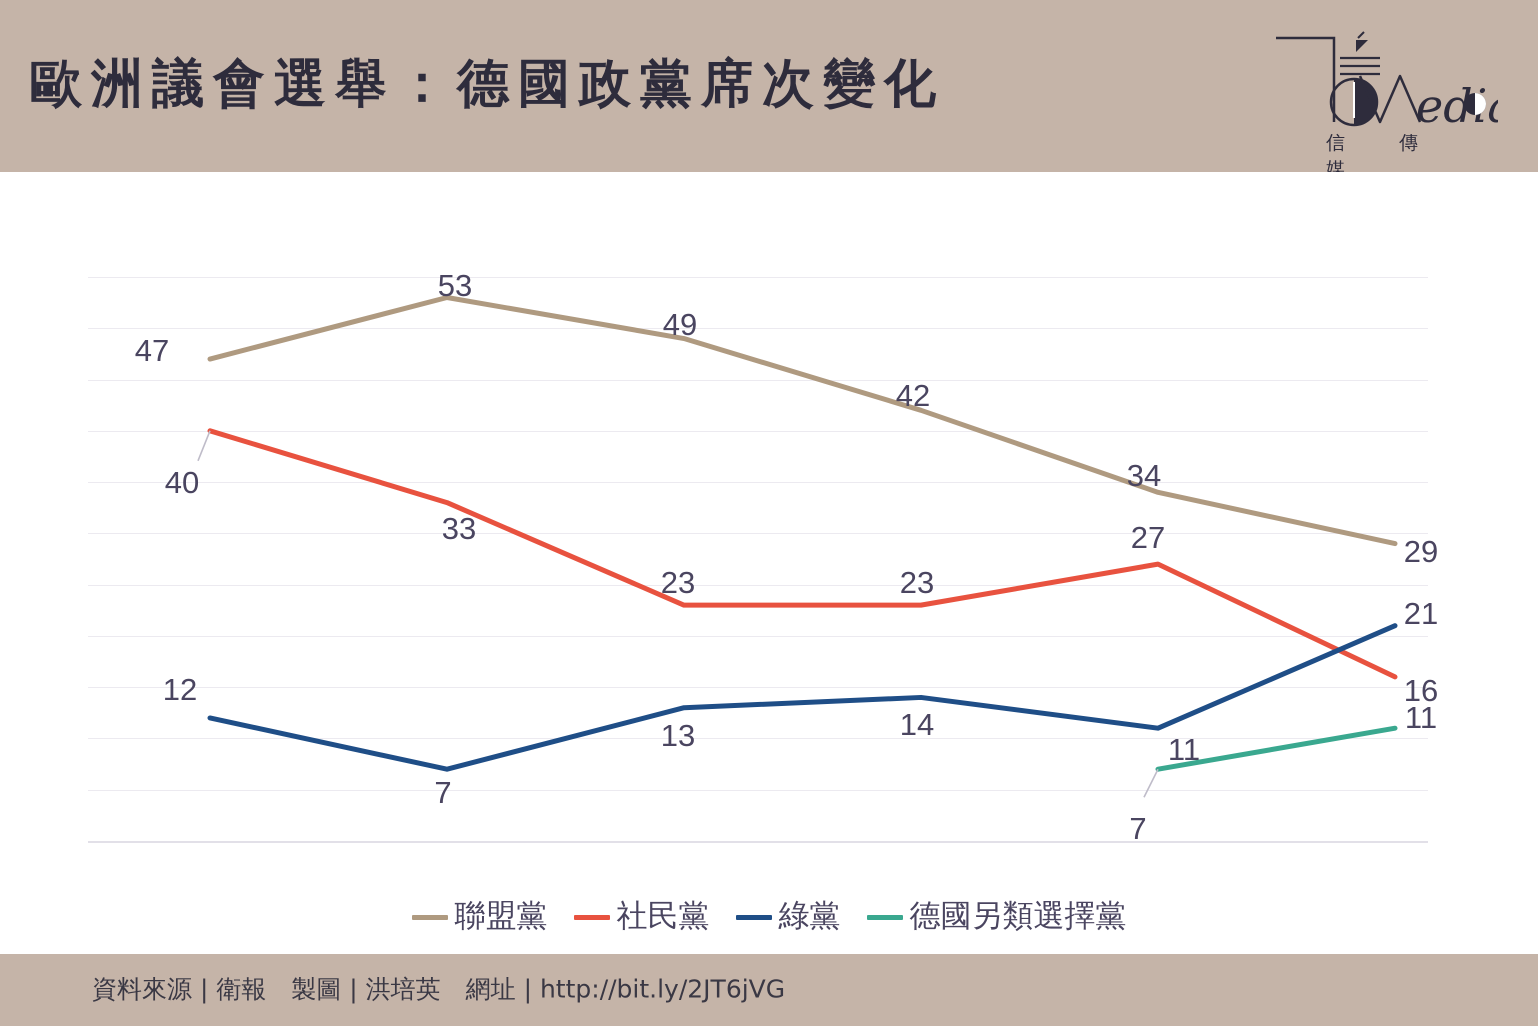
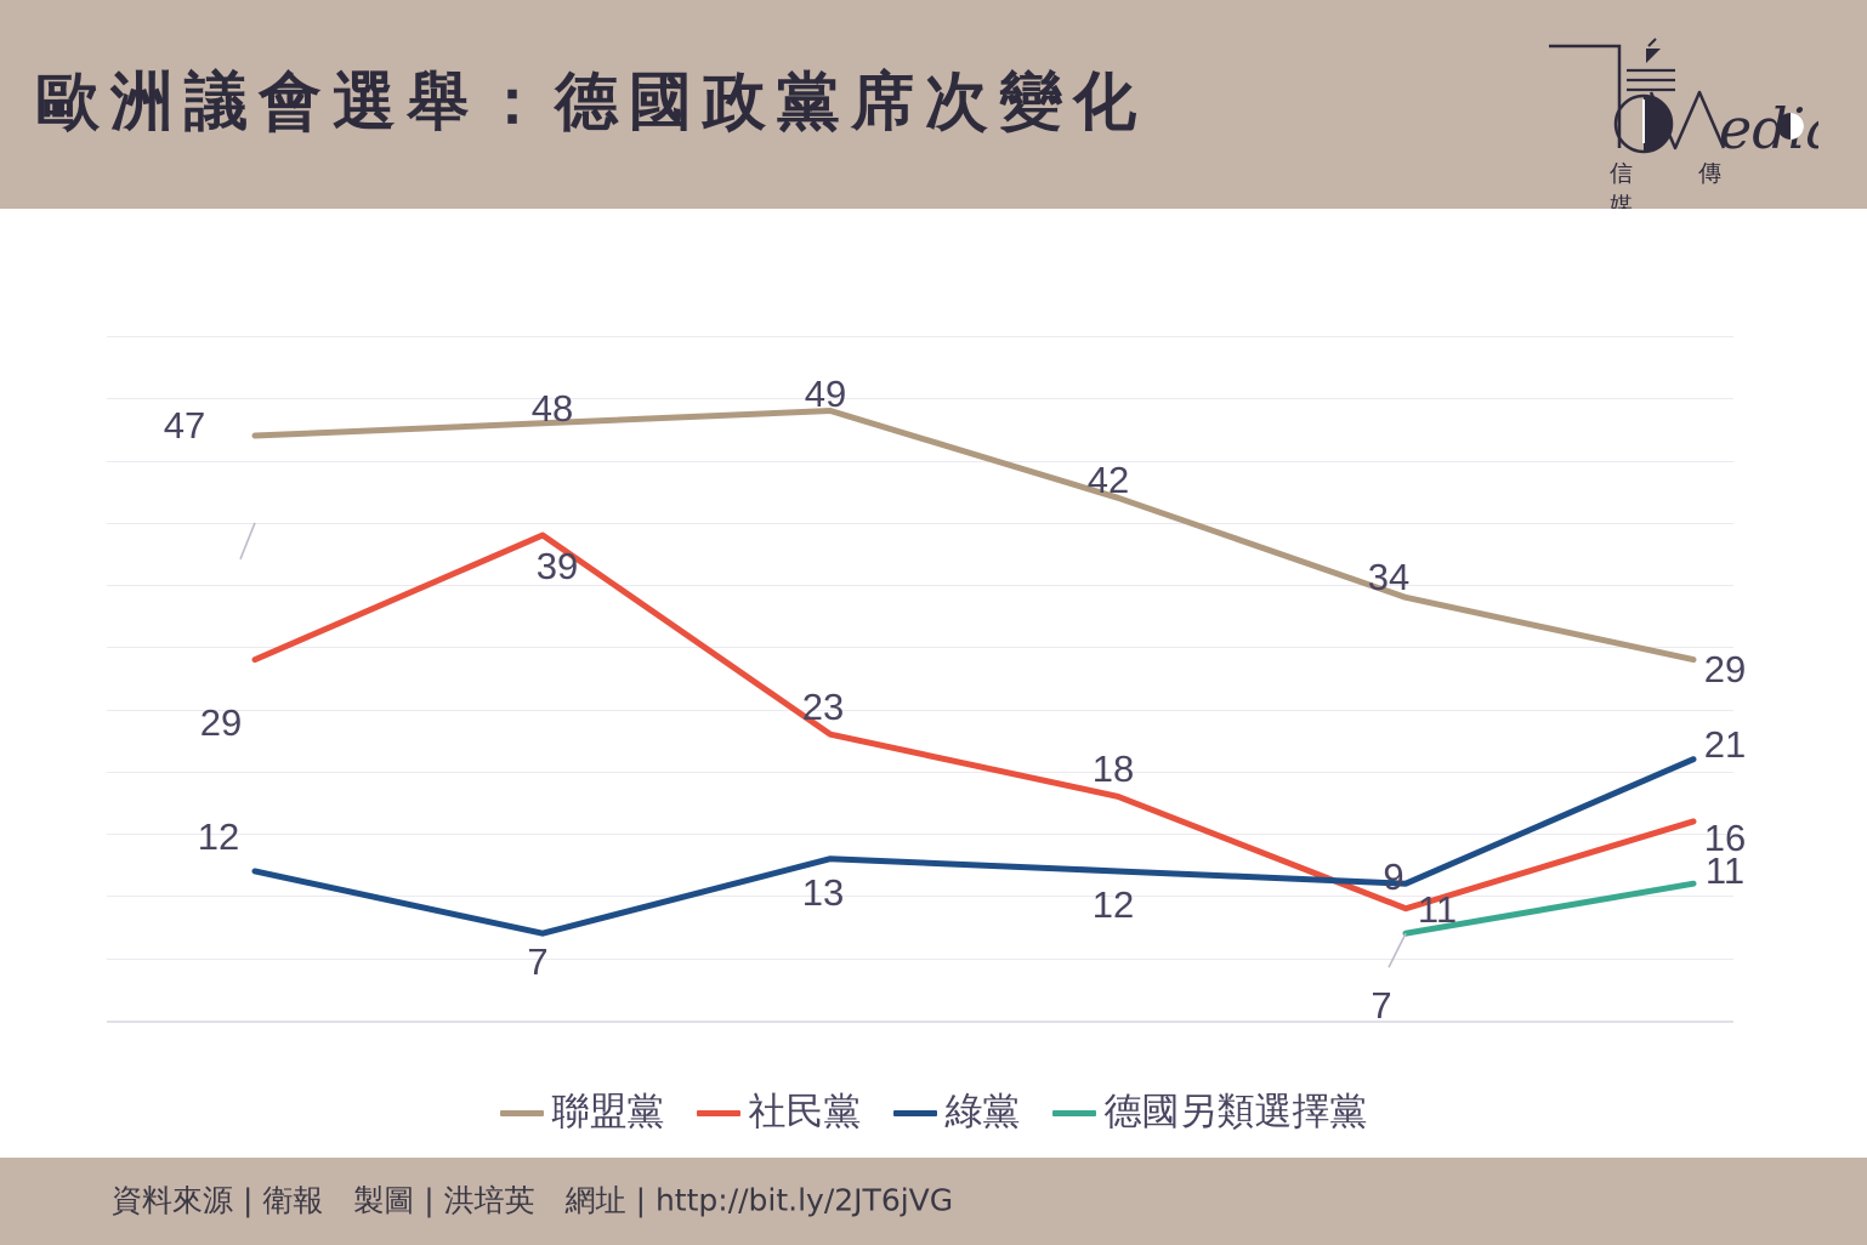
社民黨/1994: 40 -> 29
聯盟黨/1999: 53 -> 48
社民黨/1999: 33 -> 39
社民黨/2009: 23 -> 18
綠黨/2009: 14 -> 12
社民黨/2014: 27 -> 9
